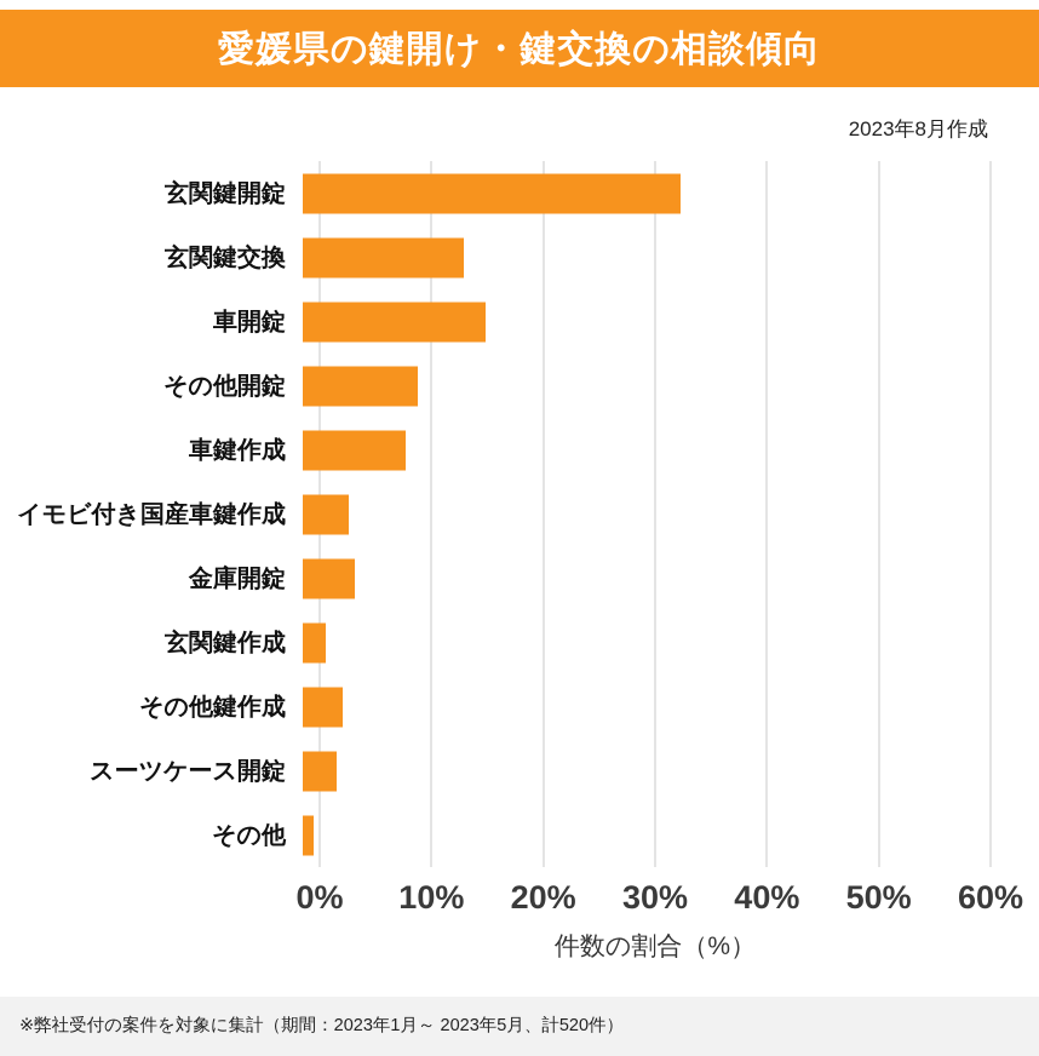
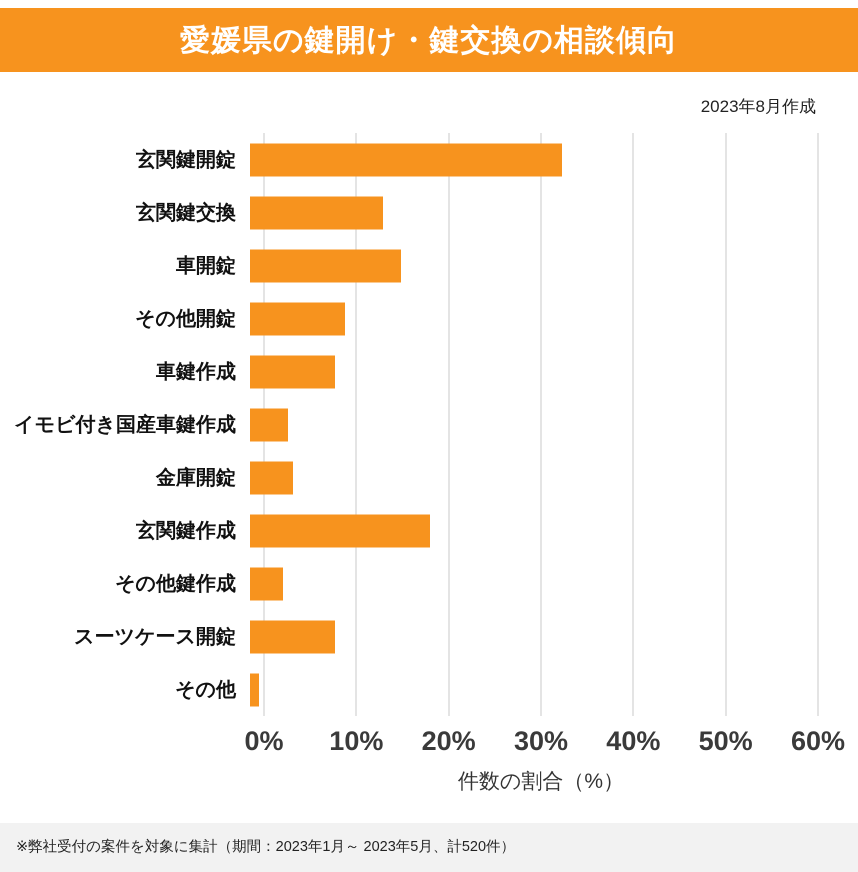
玄関鍵作成: 2% -> 19%
スーツケース開錠: 3% -> 9%
